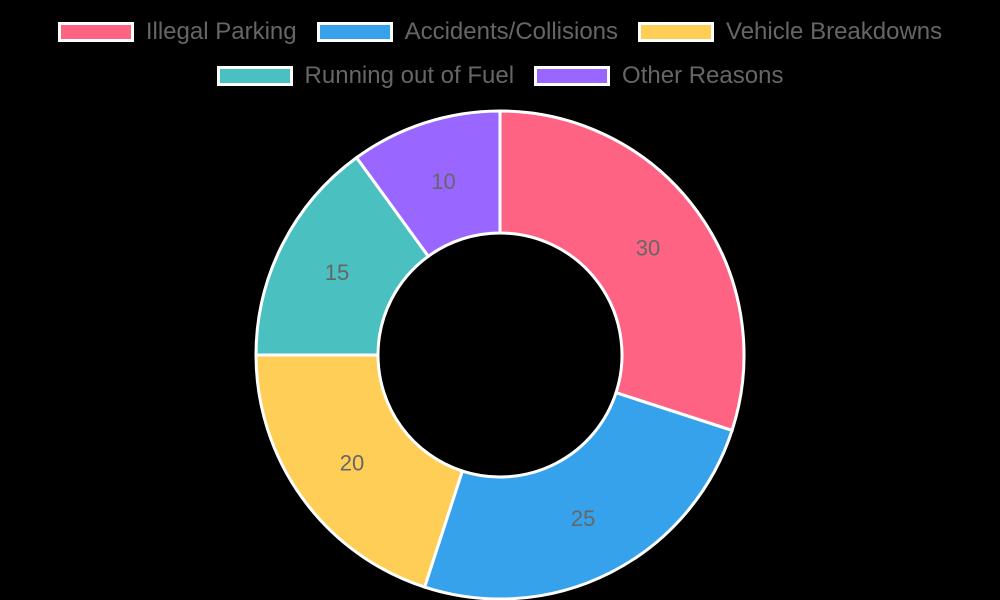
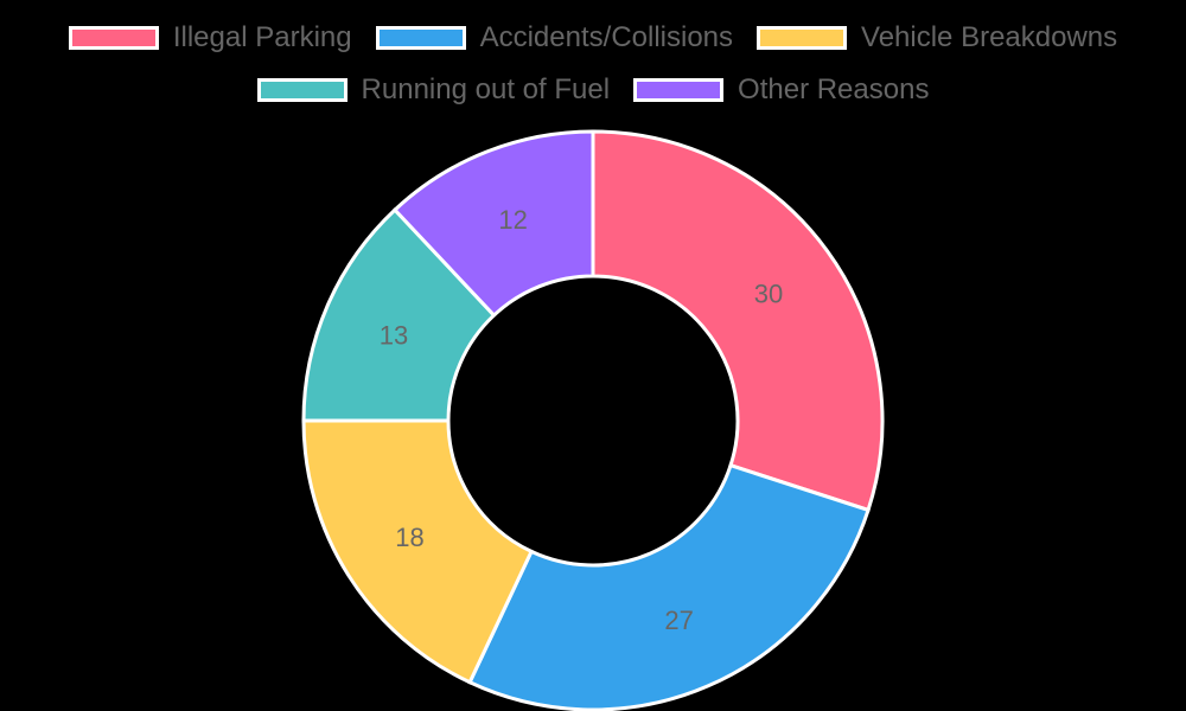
Accidents/Collisions: 25 -> 27
Vehicle Breakdowns: 20 -> 18
Running out of Fuel: 15 -> 13
Other Reasons: 10 -> 12
